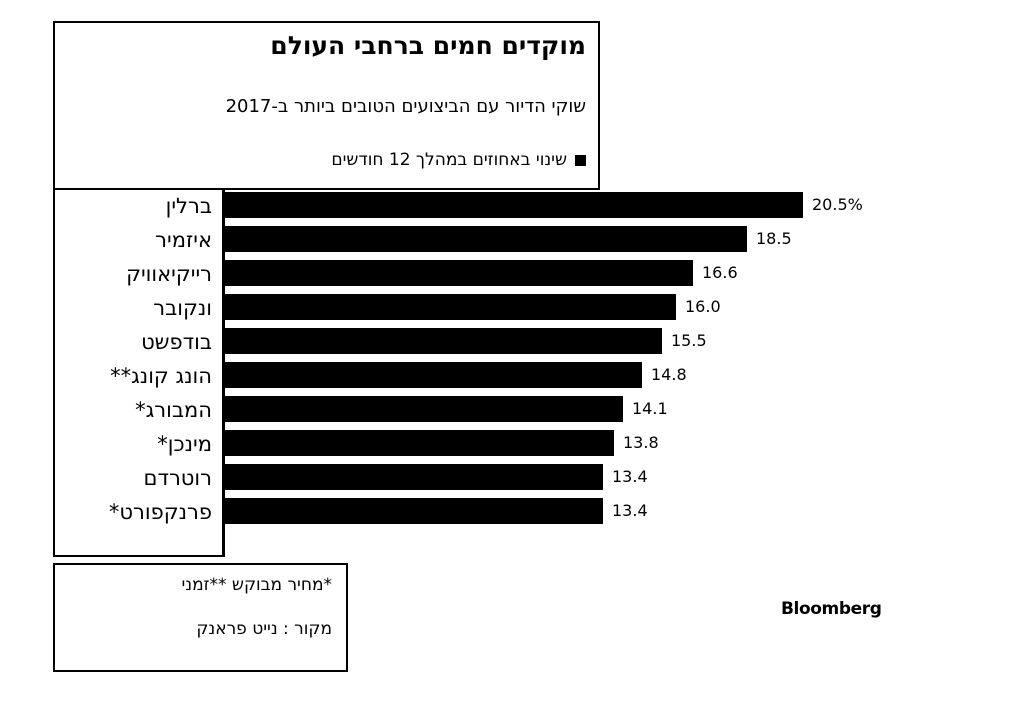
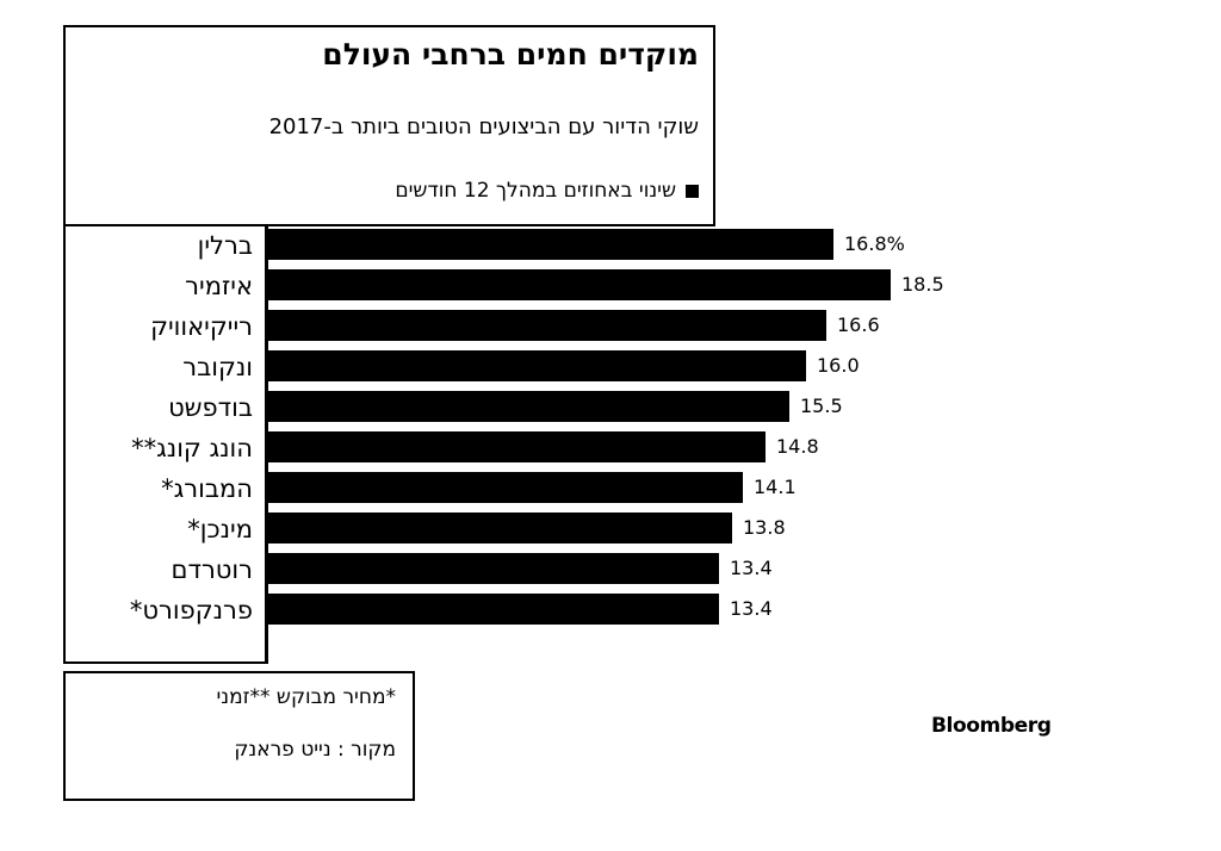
ברלין: 20.5% -> 16.8%
